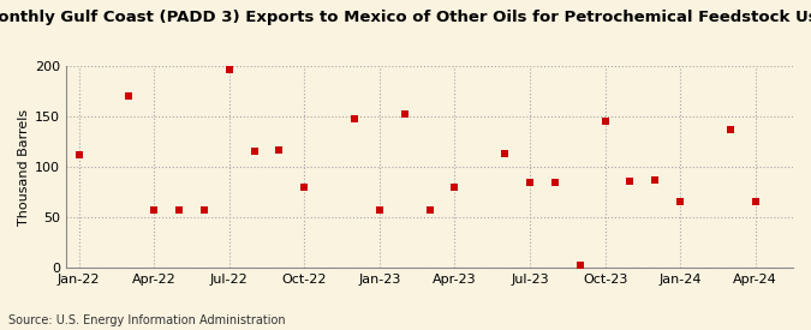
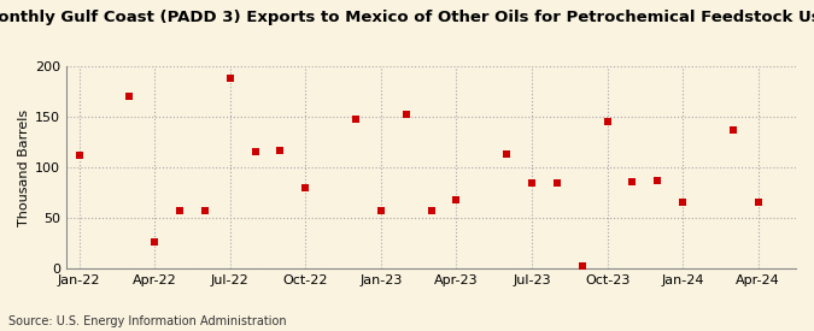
Apr-22: 57 -> 26
Jul-22: 196 -> 188
Apr-23: 80 -> 68
